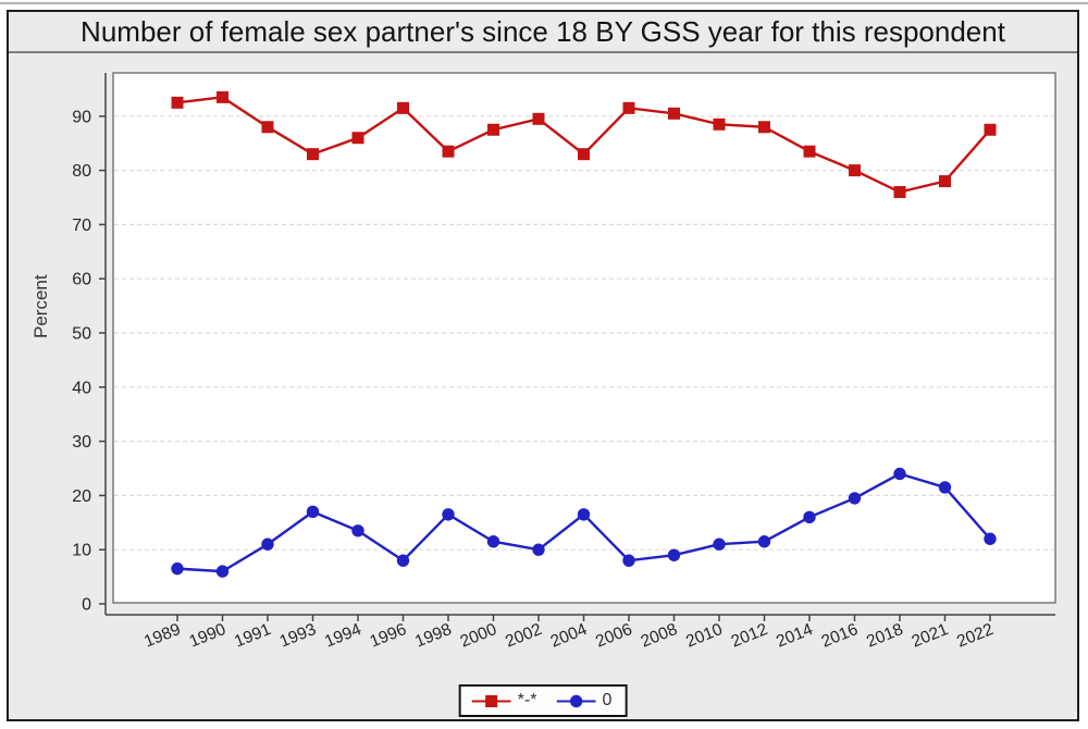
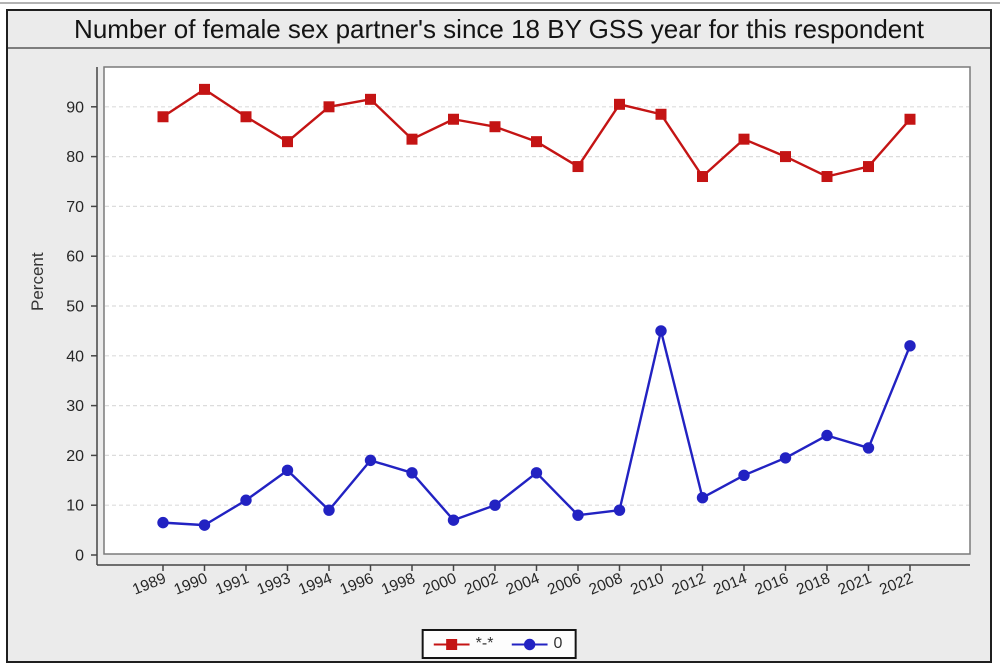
*-*/1989: 92 -> 88
*-*/1994: 86 -> 90
0/1994: 14 -> 9
0/1996: 8 -> 19
0/2000: 12 -> 7
*-*/2002: 90 -> 86
*-*/2006: 92 -> 78
0/2010: 11 -> 45
*-*/2012: 88 -> 76
0/2022: 12 -> 42
